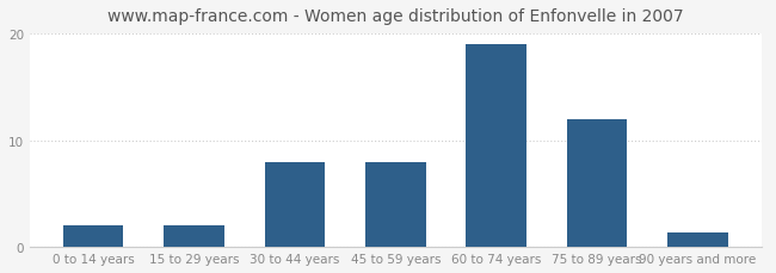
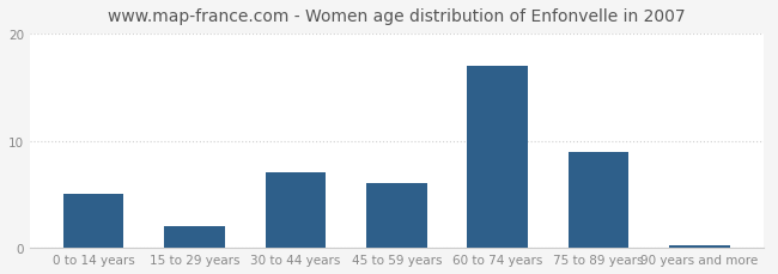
0 to 14 years: 2.0 -> 5.0
30 to 44 years: 8.0 -> 7.0
45 to 59 years: 8.0 -> 6.0
60 to 74 years: 19.0 -> 17.0
75 to 89 years: 12.0 -> 9.0
90 years and more: 1.4 -> 0.3
